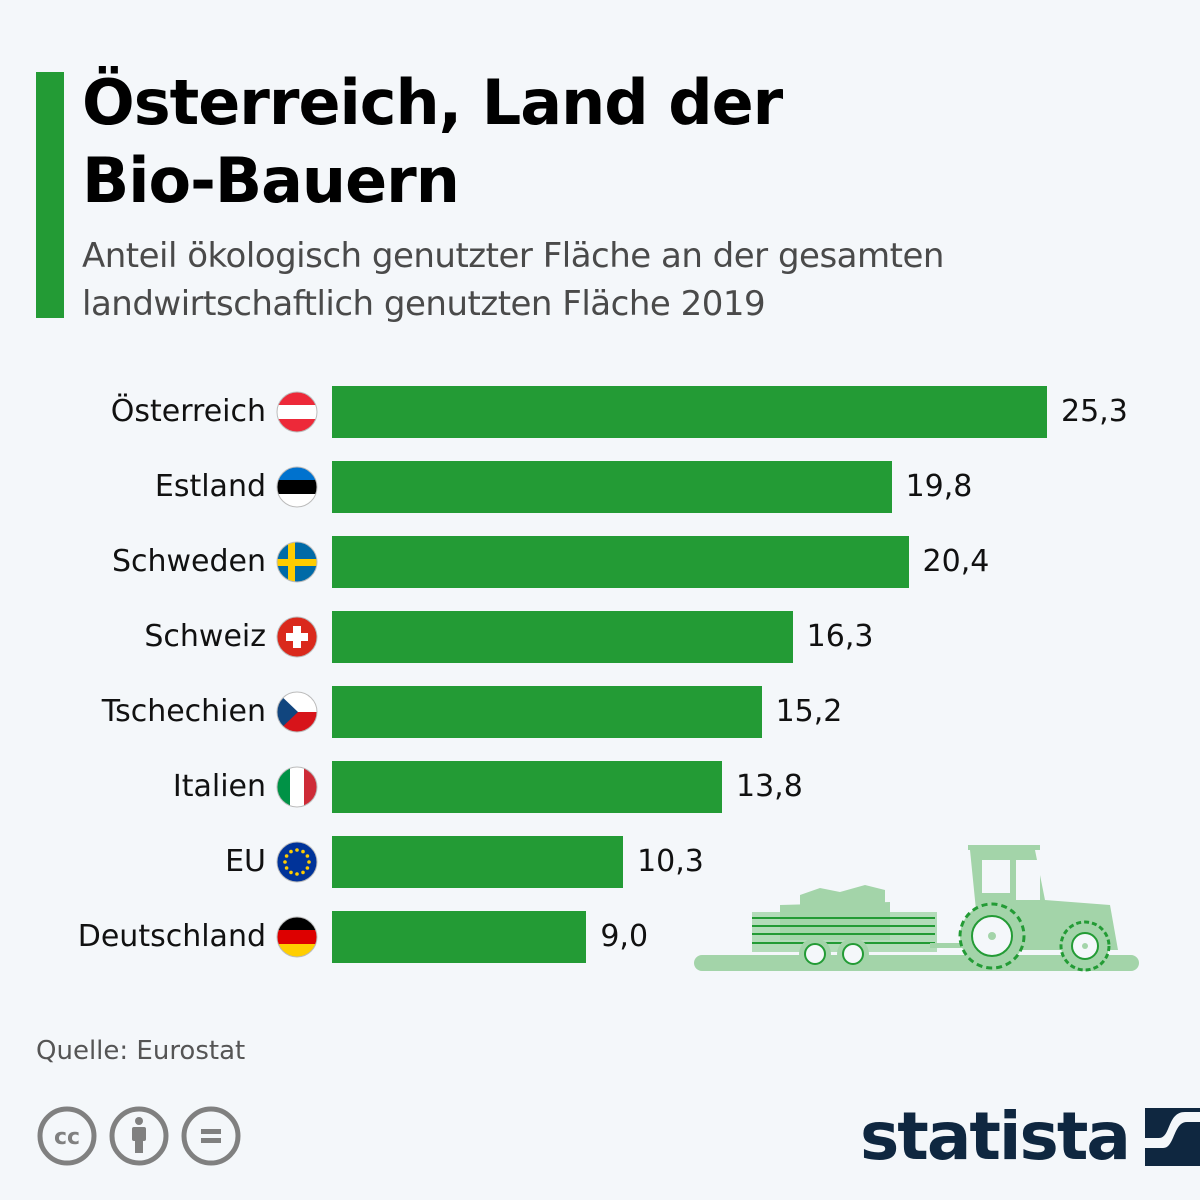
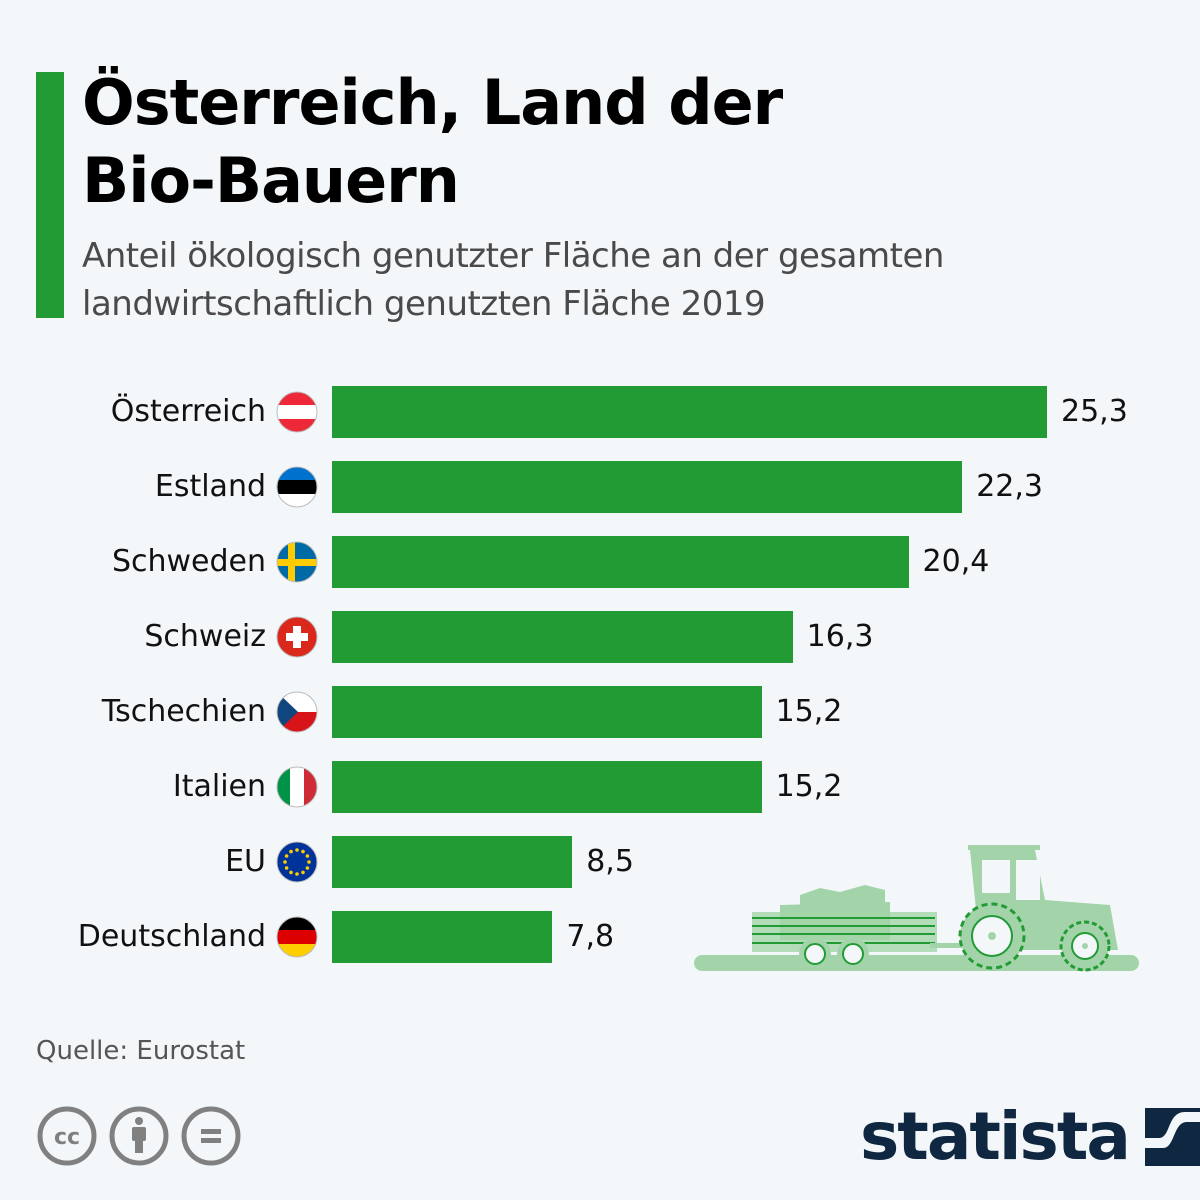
Estland: 19,8 -> 22,3
Italien: 13,8 -> 15,2
EU: 10,3 -> 8,5
Deutschland: 9,0 -> 7,8
